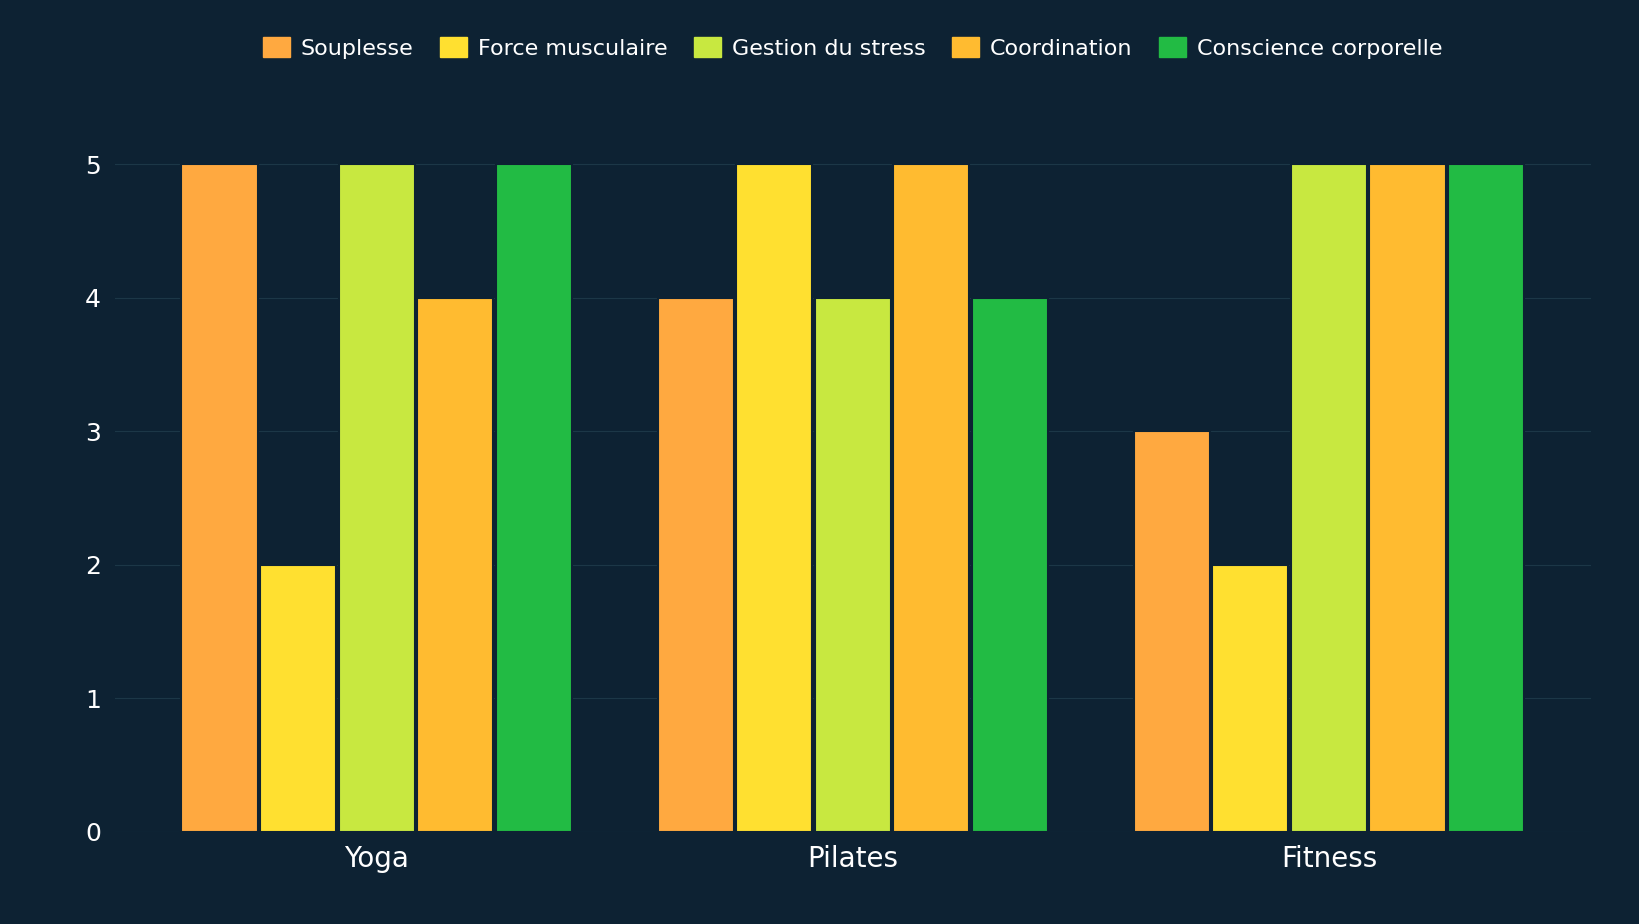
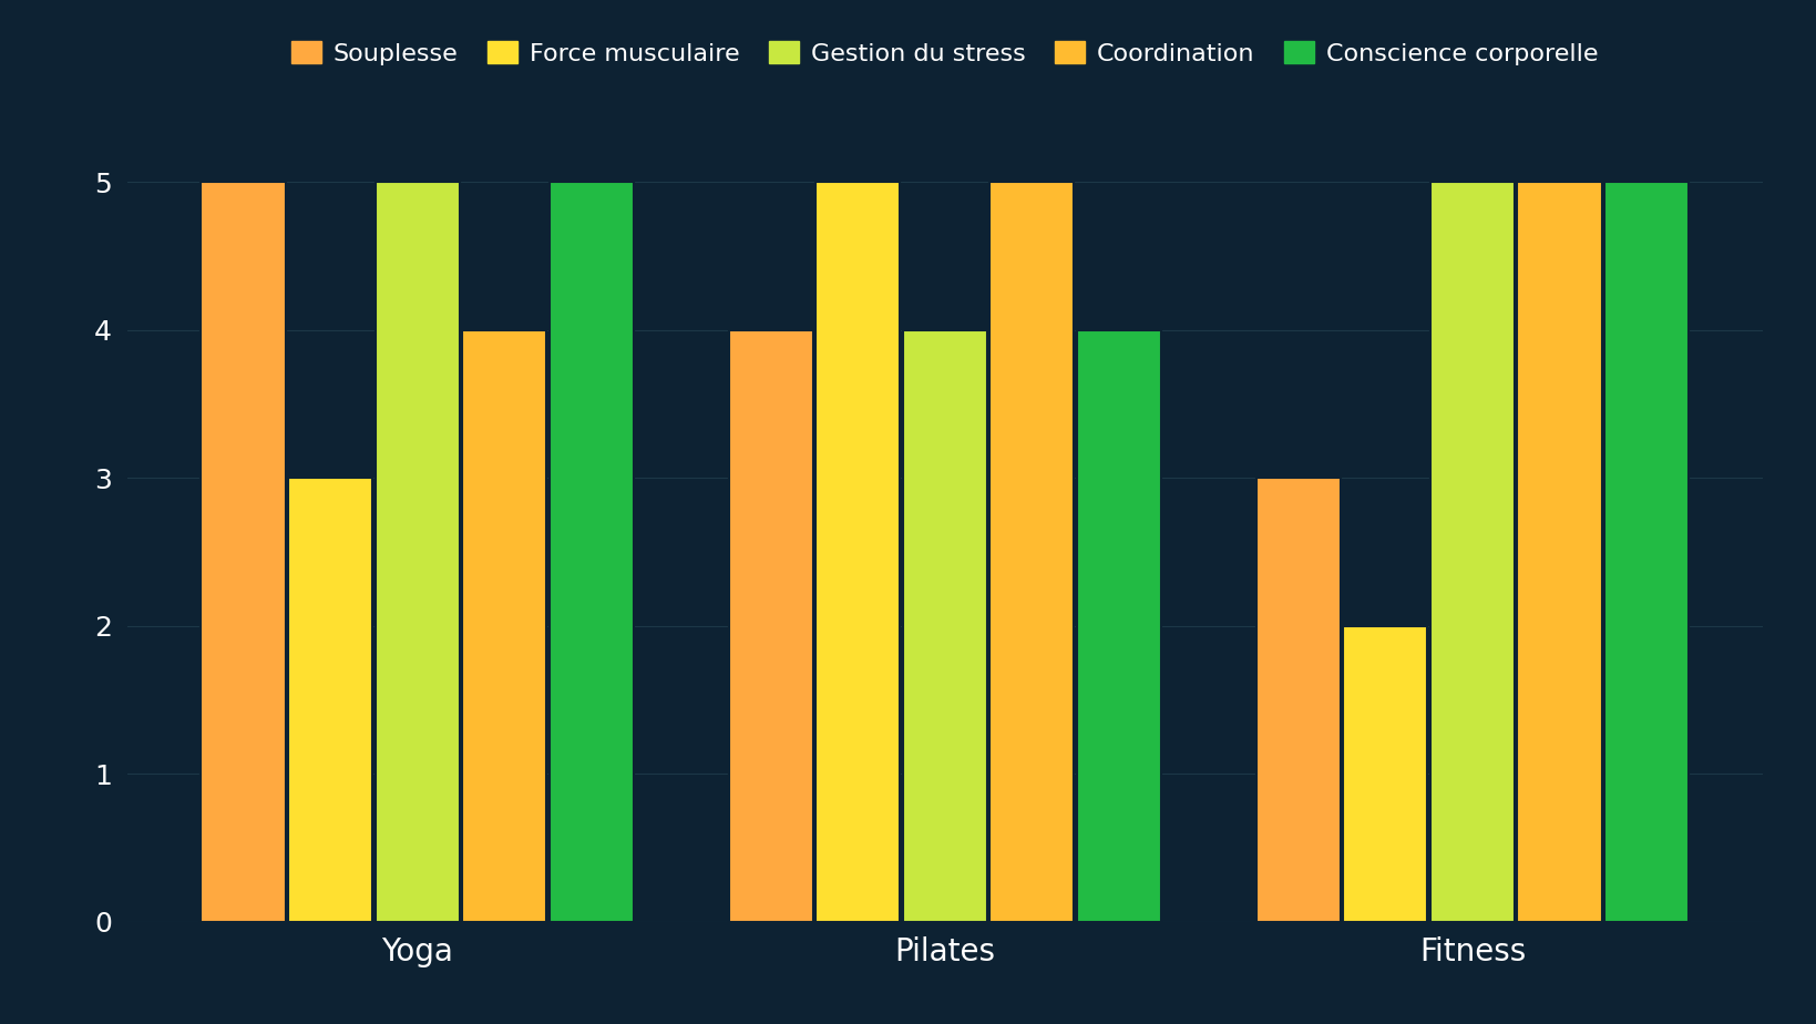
Force musculaire/Yoga: 2 -> 3
